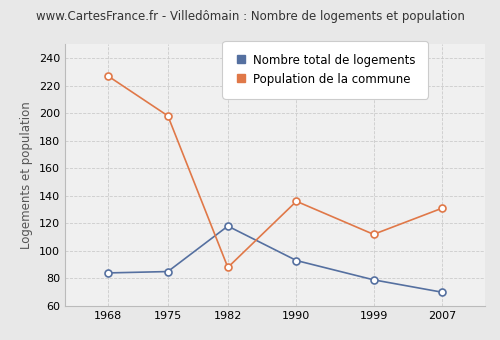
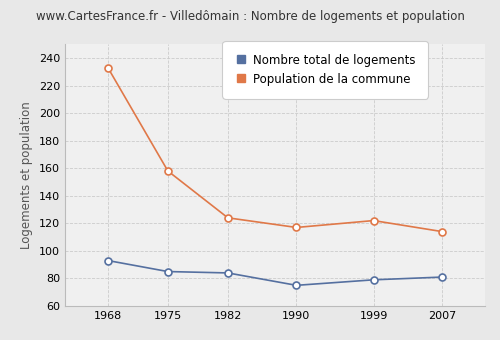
Nombre total de logements/1968: 84 -> 93
Population de la commune/1968: 227 -> 233
Population de la commune/1975: 198 -> 158
Nombre total de logements/1982: 118 -> 84
Population de la commune/1982: 88 -> 124
Nombre total de logements/1990: 93 -> 75
Population de la commune/1990: 136 -> 117
Population de la commune/1999: 112 -> 122
Nombre total de logements/2007: 70 -> 81
Population de la commune/2007: 131 -> 114
